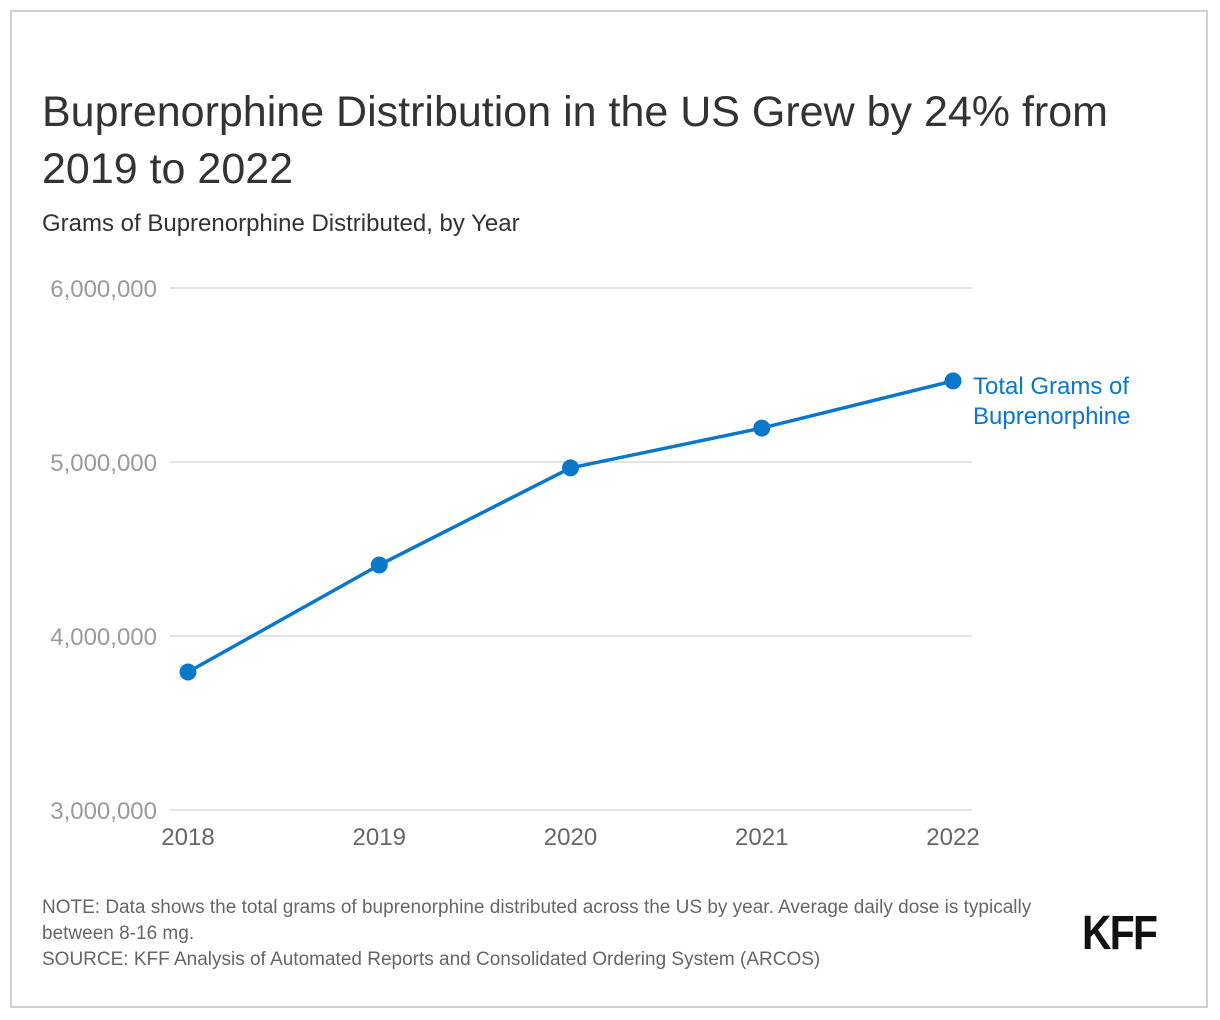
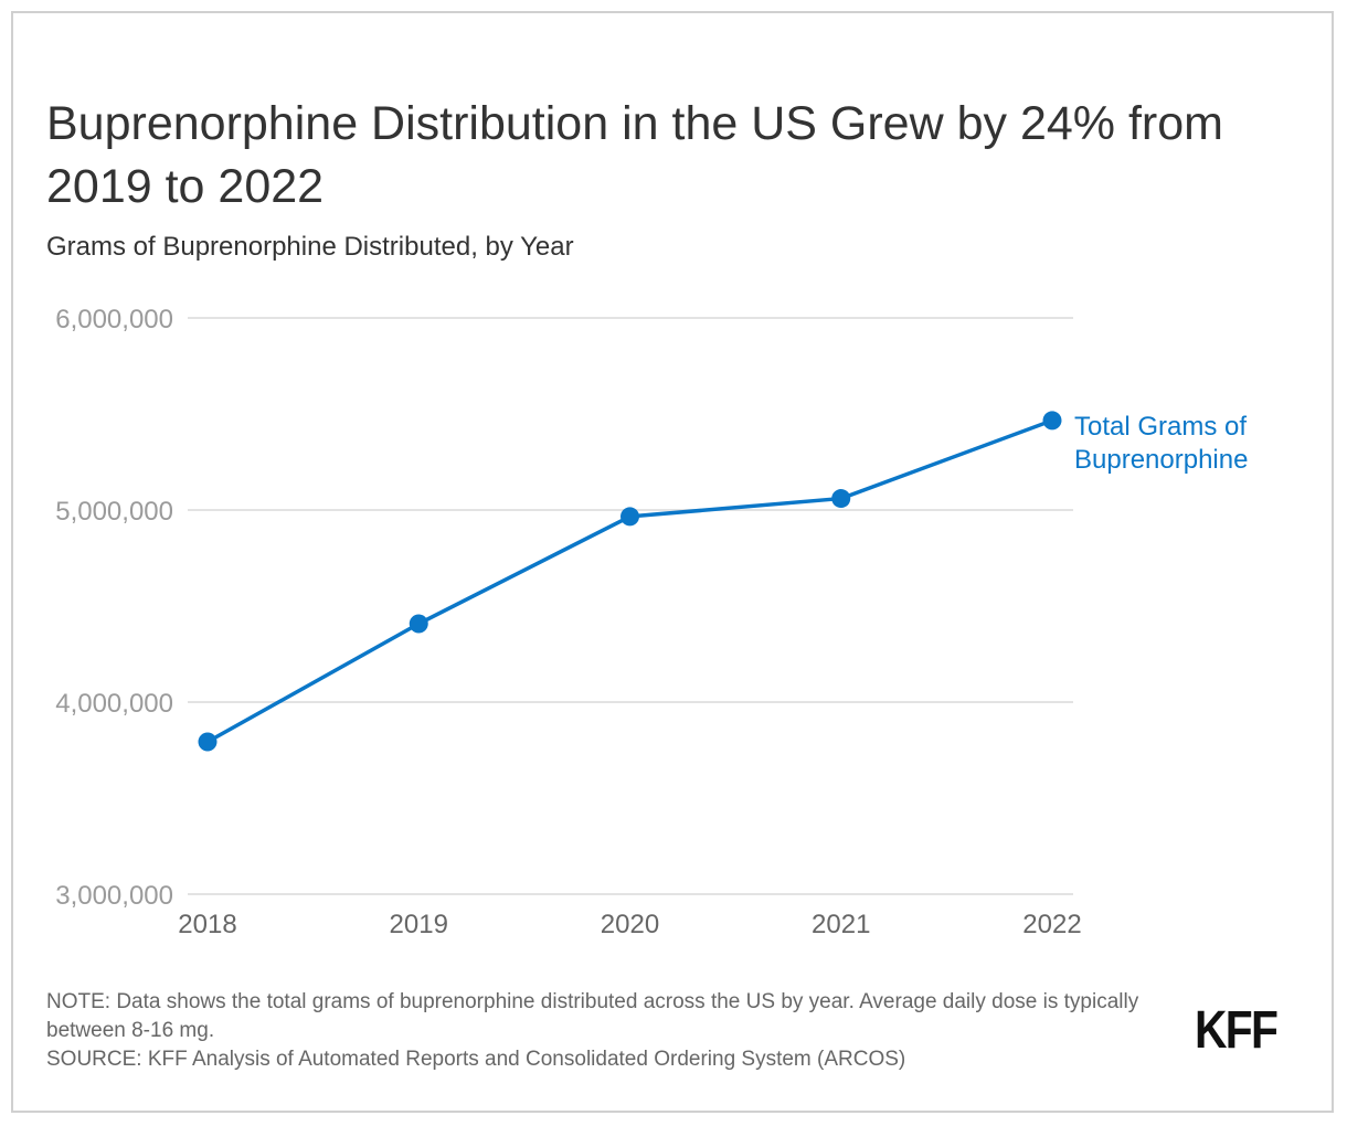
2021: 5200000 -> 5060000
